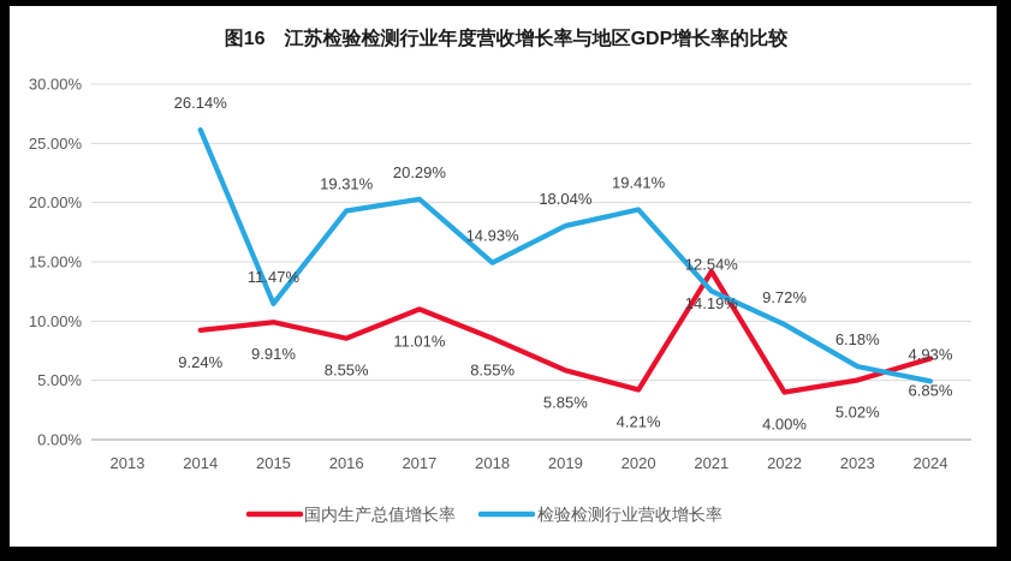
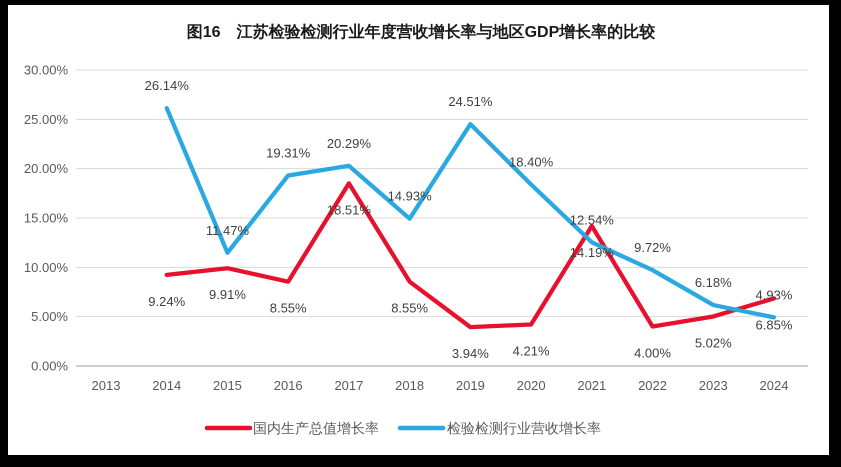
国内生产总值增长率/2017: 11.01% -> 18.51%
国内生产总值增长率/2019: 5.85% -> 3.94%
检验检测行业营收增长率/2019: 18.04% -> 24.51%
检验检测行业营收增长率/2020: 19.41% -> 18.40%
